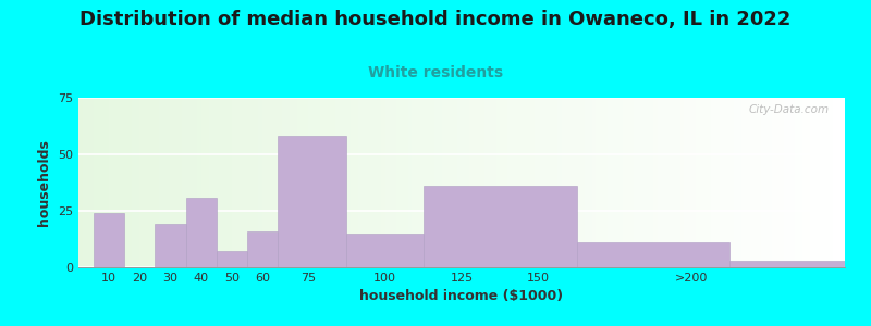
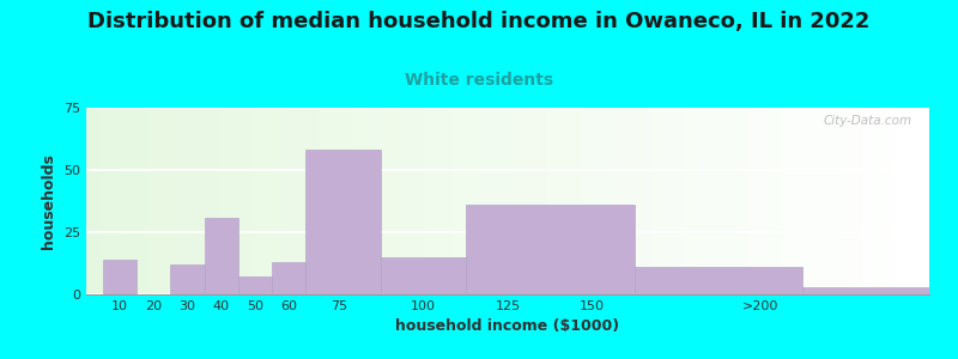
10: 24 -> 14
30: 19 -> 12
60: 16 -> 13
